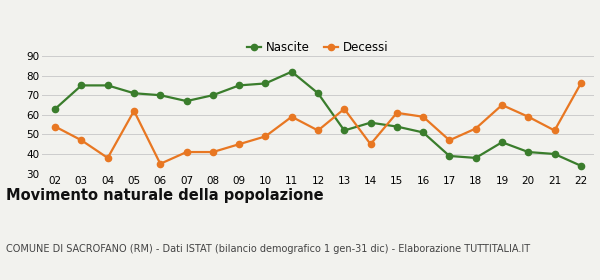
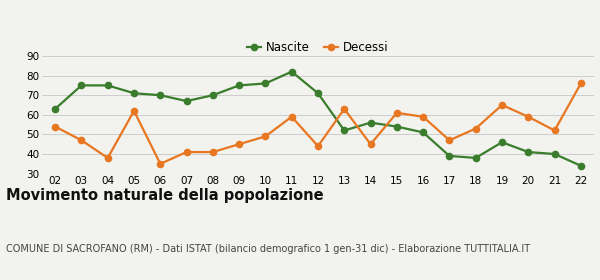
Decessi/12: 52 -> 44
